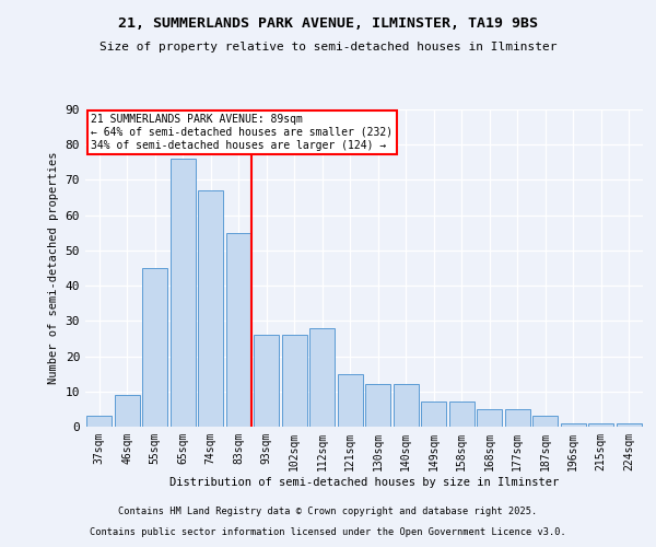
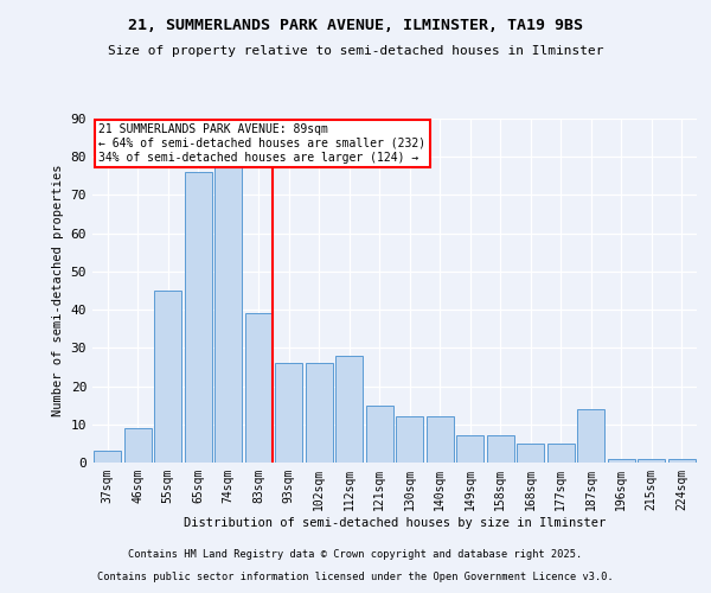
74sqm: 67 -> 78
83sqm: 55 -> 39
187sqm: 3 -> 14
